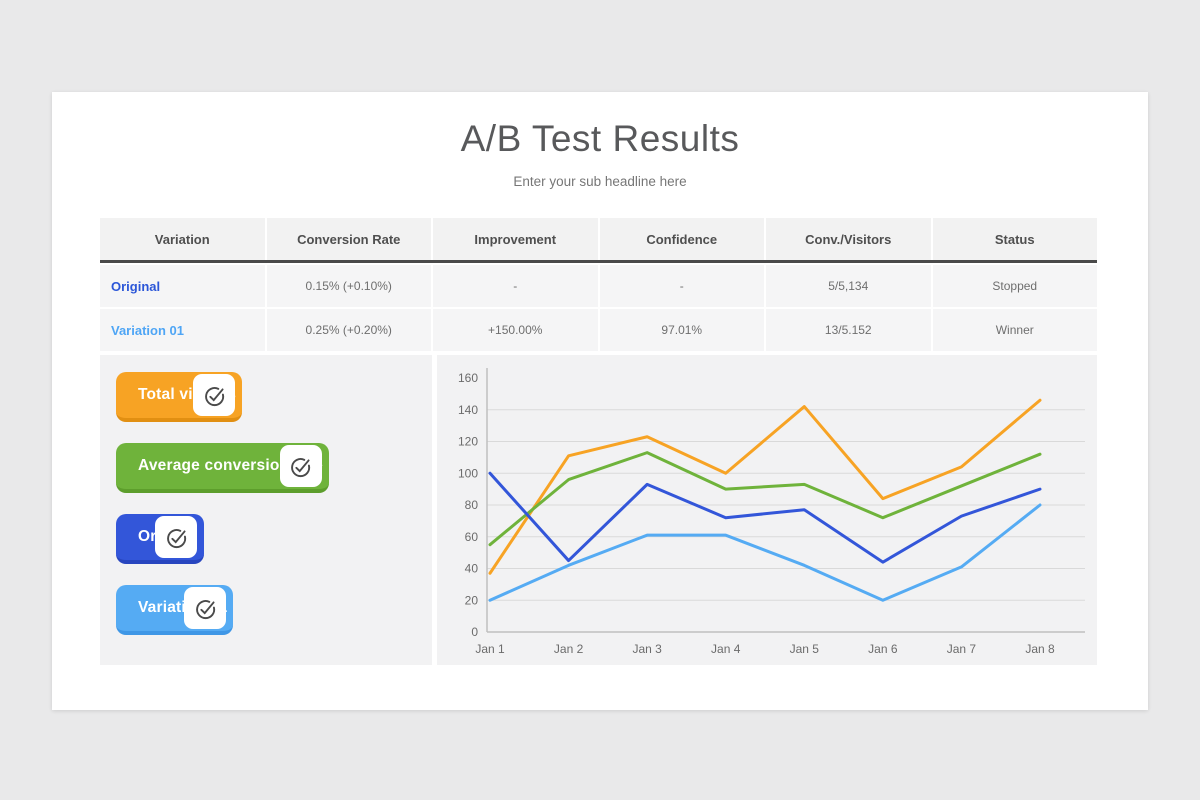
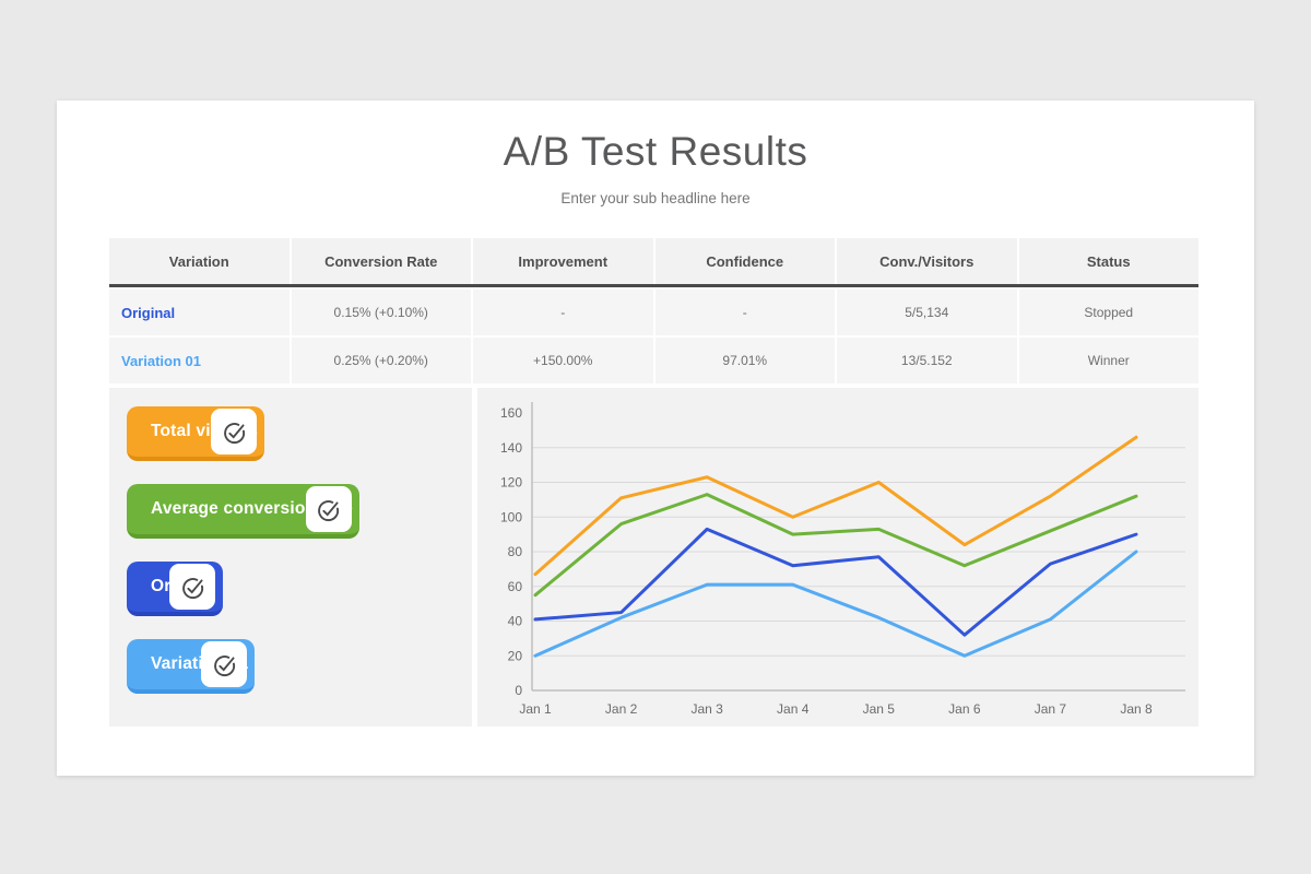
Total visitors/Jan 1: 37 -> 67
Original/Jan 1: 100 -> 41
Total visitors/Jan 5: 142 -> 120
Original/Jan 6: 44 -> 32
Total visitors/Jan 7: 104 -> 112
